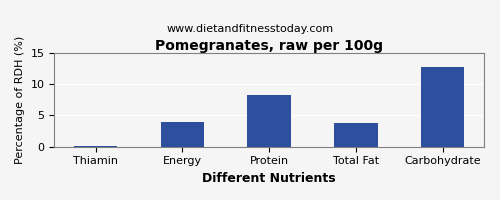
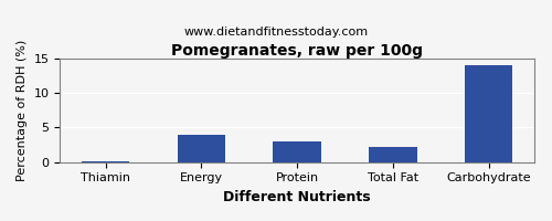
Protein: 8.2 -> 3.0
Total Fat: 3.8 -> 2.2
Carbohydrate: 12.8 -> 14.0
